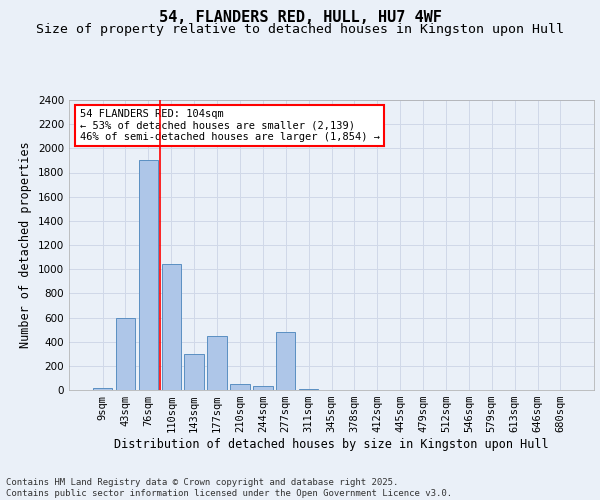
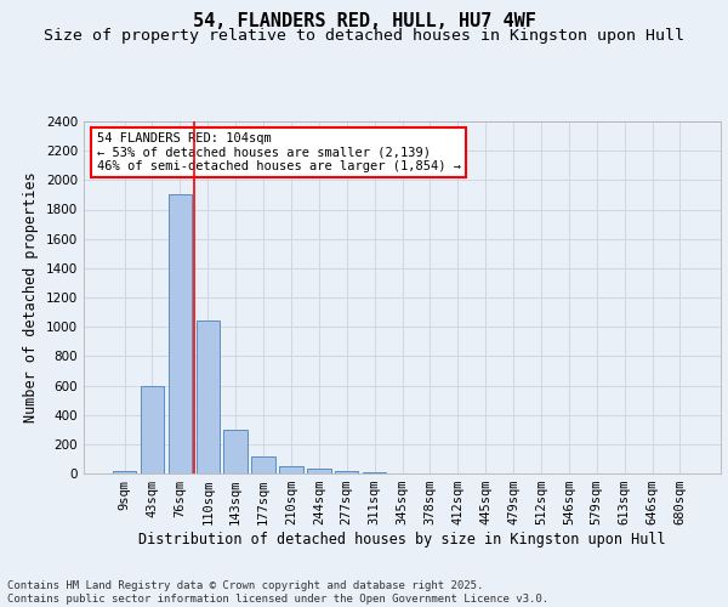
177sqm: 450 -> 120
277sqm: 480 -> 20
